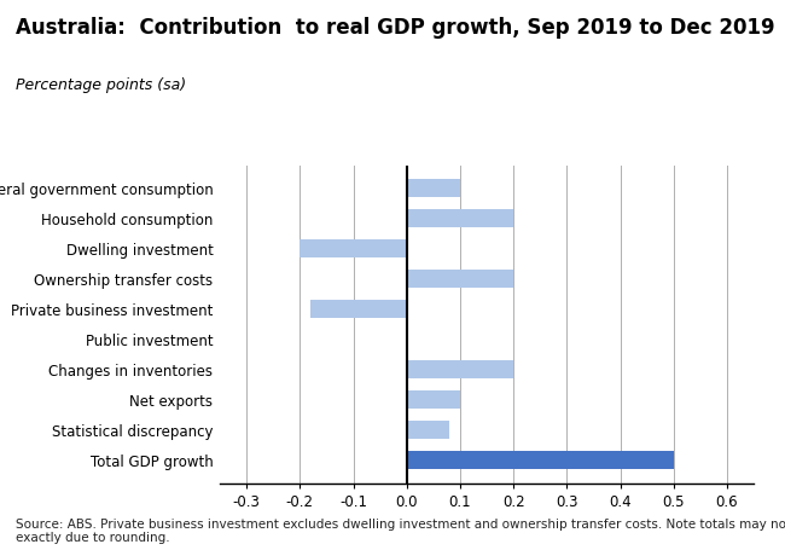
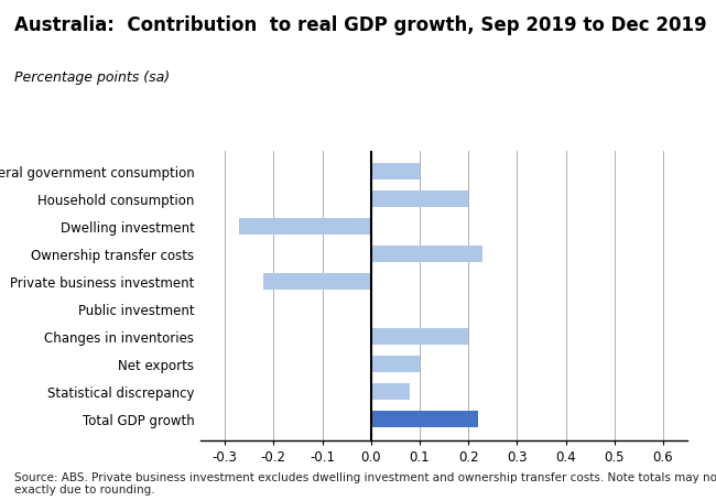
Dwelling investment: -0.20 -> -0.27
Ownership transfer costs: 0.20 -> 0.23
Private business investment: -0.18 -> -0.22
Total GDP growth: 0.50 -> 0.22
